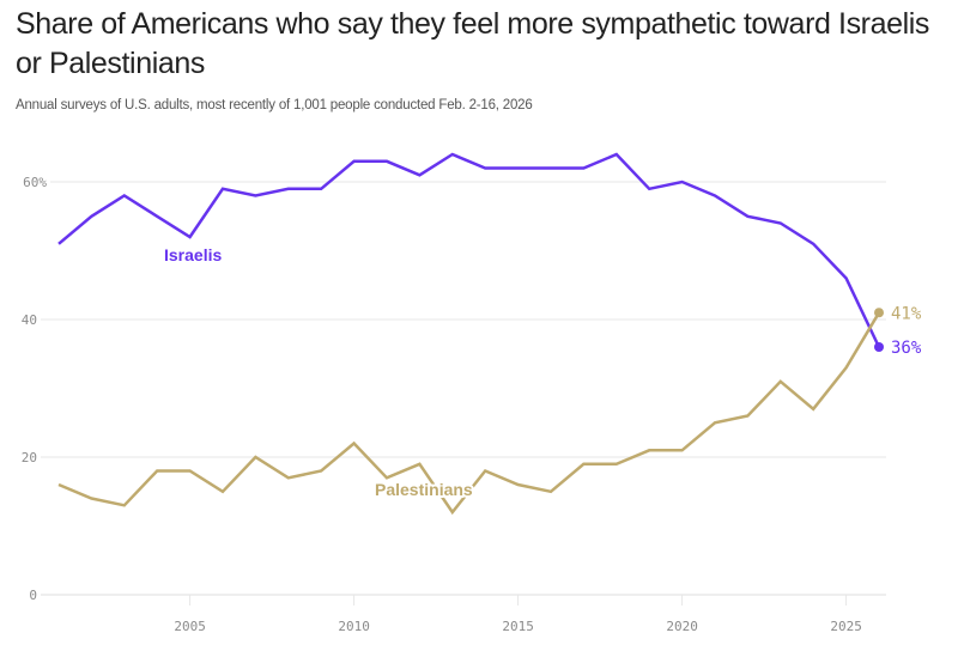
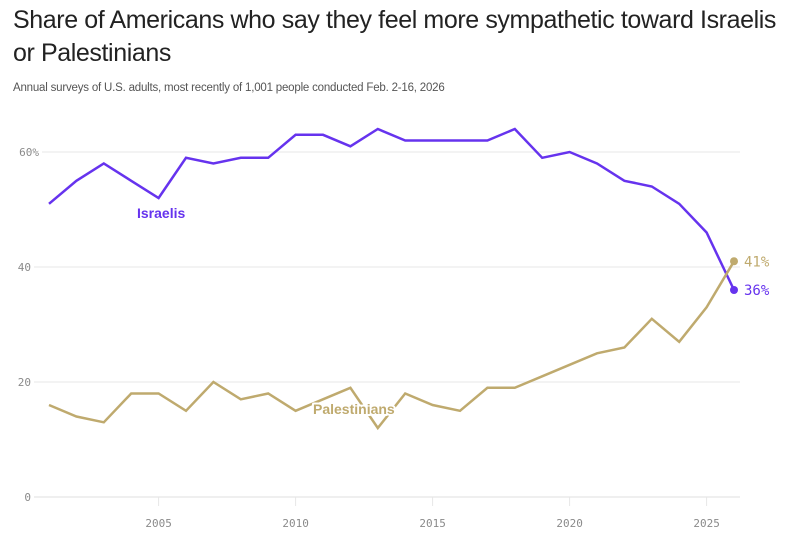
Palestinians/2010: 22% -> 15%
Palestinians/2020: 21% -> 23%
